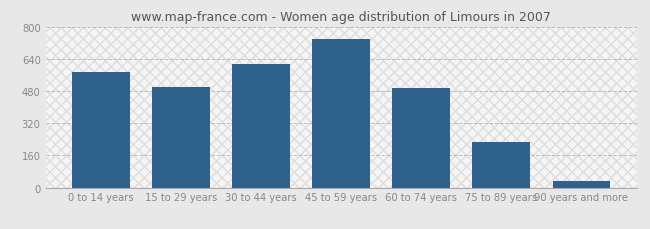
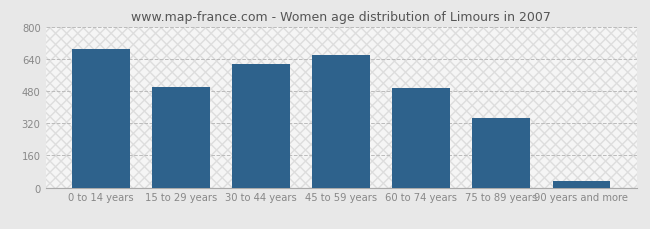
0 to 14 years: 575 -> 690
45 to 59 years: 736 -> 660
75 to 89 years: 228 -> 345
